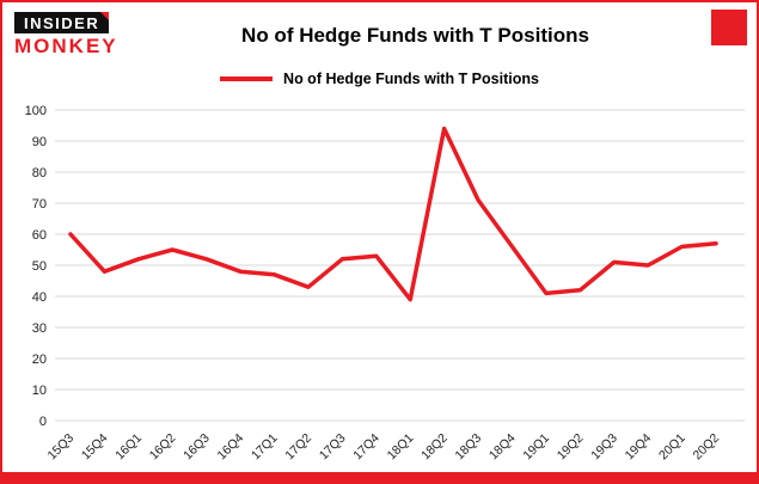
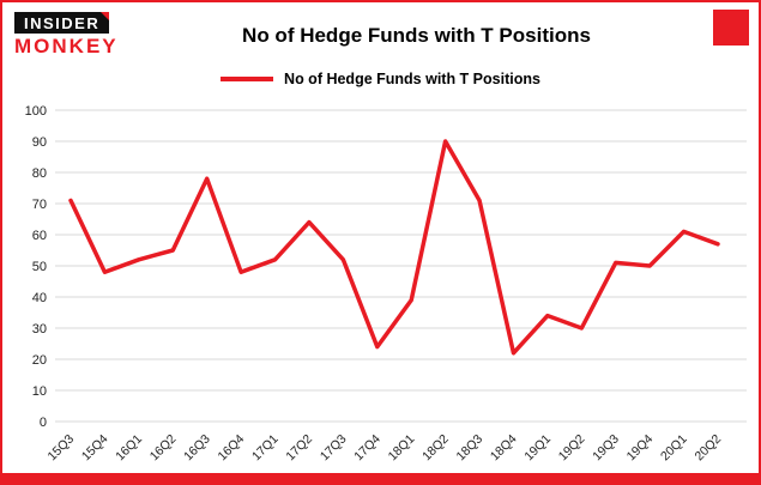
15Q3: 60 -> 71
16Q3: 52 -> 78
17Q1: 47 -> 52
17Q2: 43 -> 64
17Q4: 53 -> 24
18Q2: 94 -> 90
18Q4: 56 -> 22
19Q1: 41 -> 34
19Q2: 42 -> 30
20Q1: 56 -> 61
